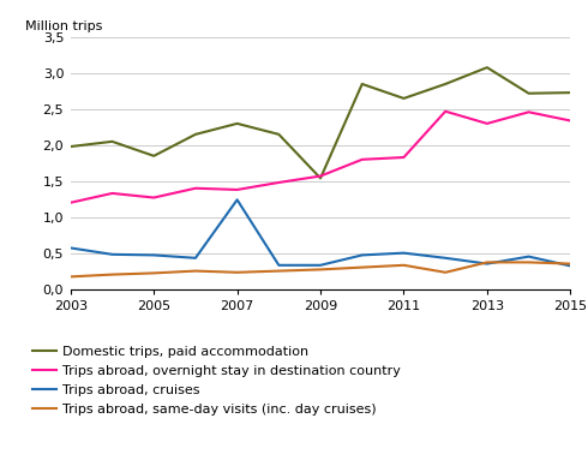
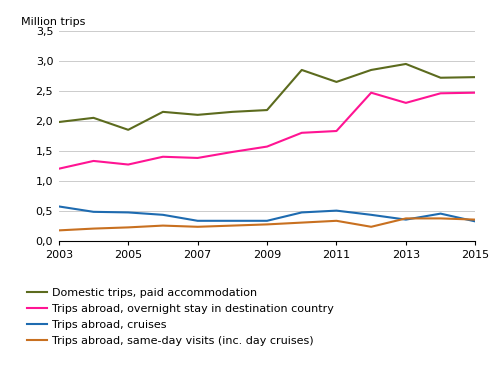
Domestic trips, paid accommodation/2007: 2,30 -> 2,10
Trips abroad, cruises/2007: 1,24 -> 0,33
Domestic trips, paid accommodation/2009: 1,54 -> 2,18
Domestic trips, paid accommodation/2013: 3,08 -> 2,95
Trips abroad, overnight stay in destination country/2015: 2,34 -> 2,47
